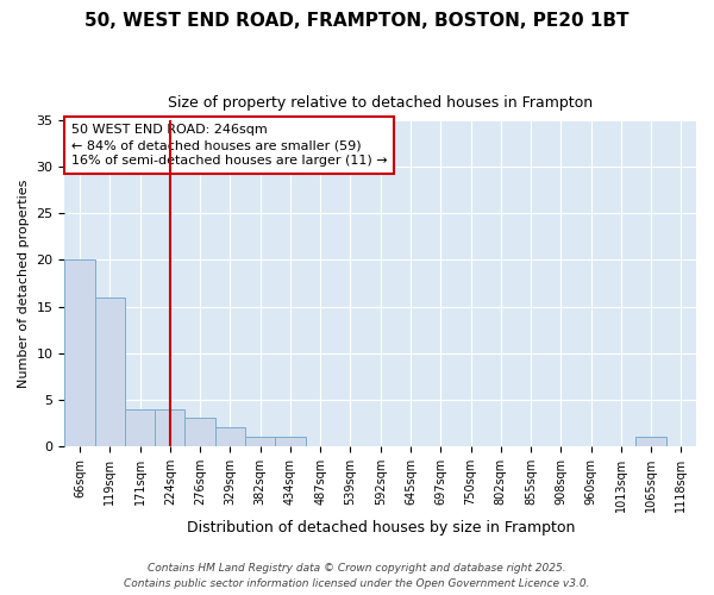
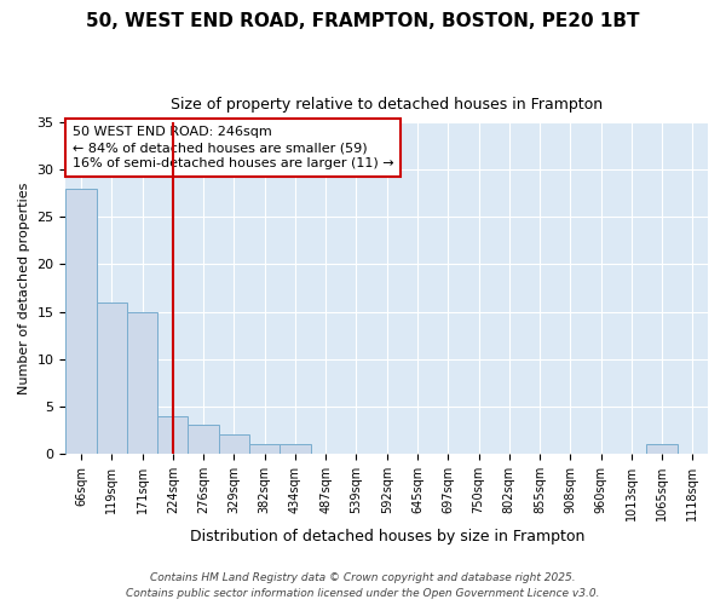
66sqm: 20 -> 28
171sqm: 4 -> 15
